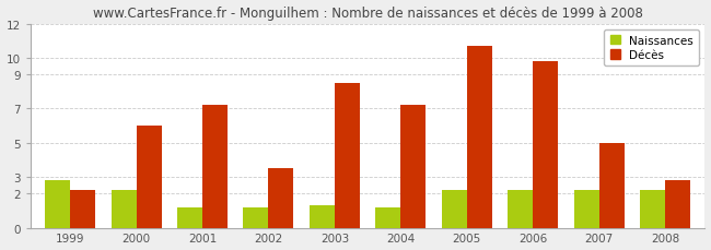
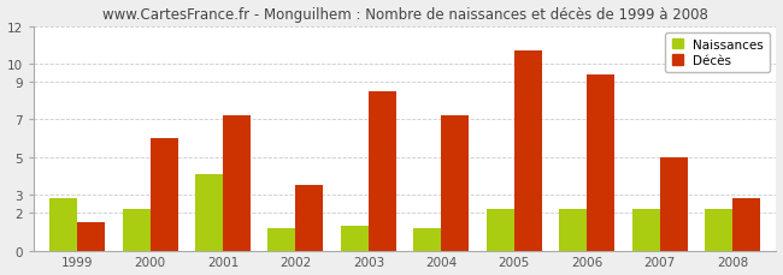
Décès/1999: 2.2 -> 1.5
Naissances/2001: 1.2 -> 4.1
Décès/2006: 9.8 -> 9.4
